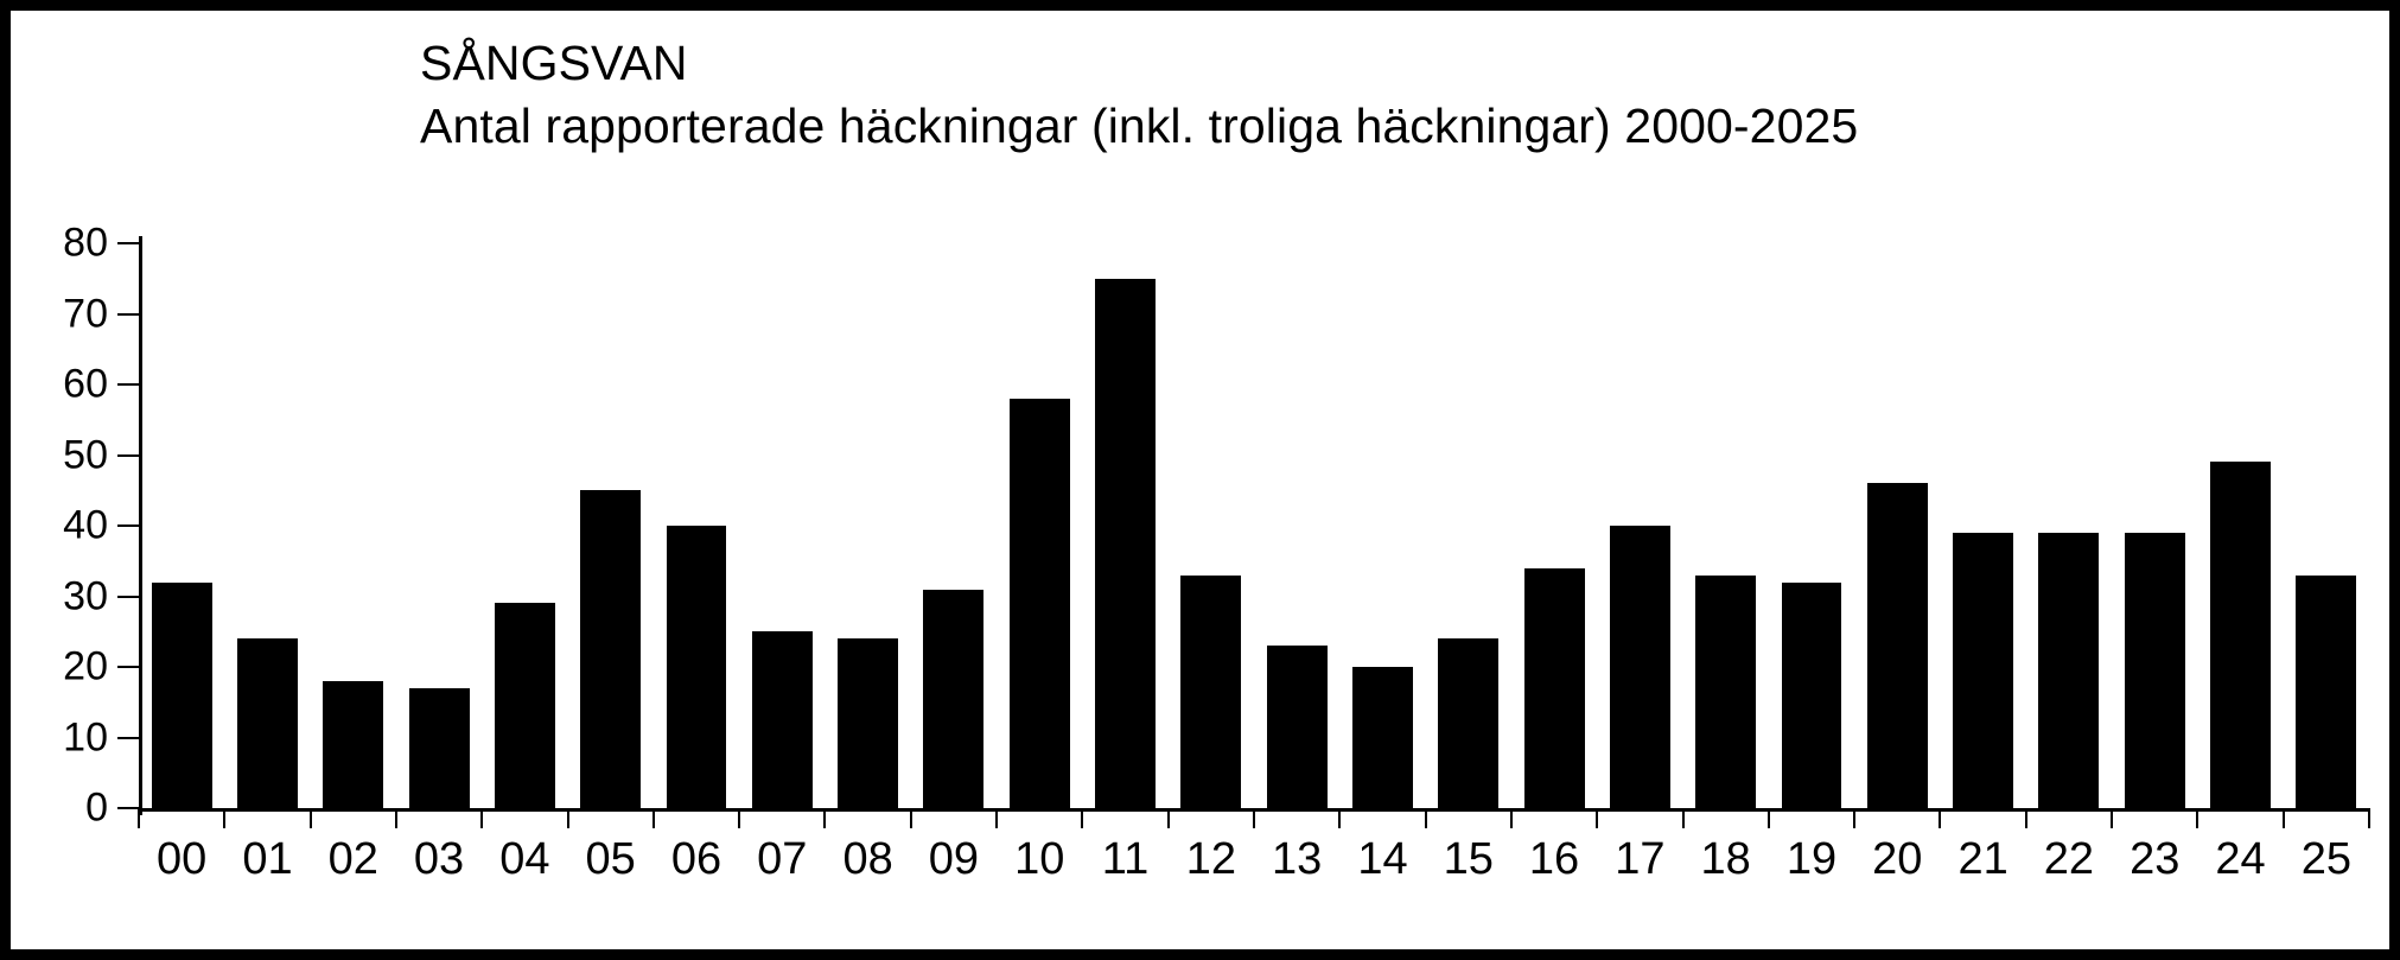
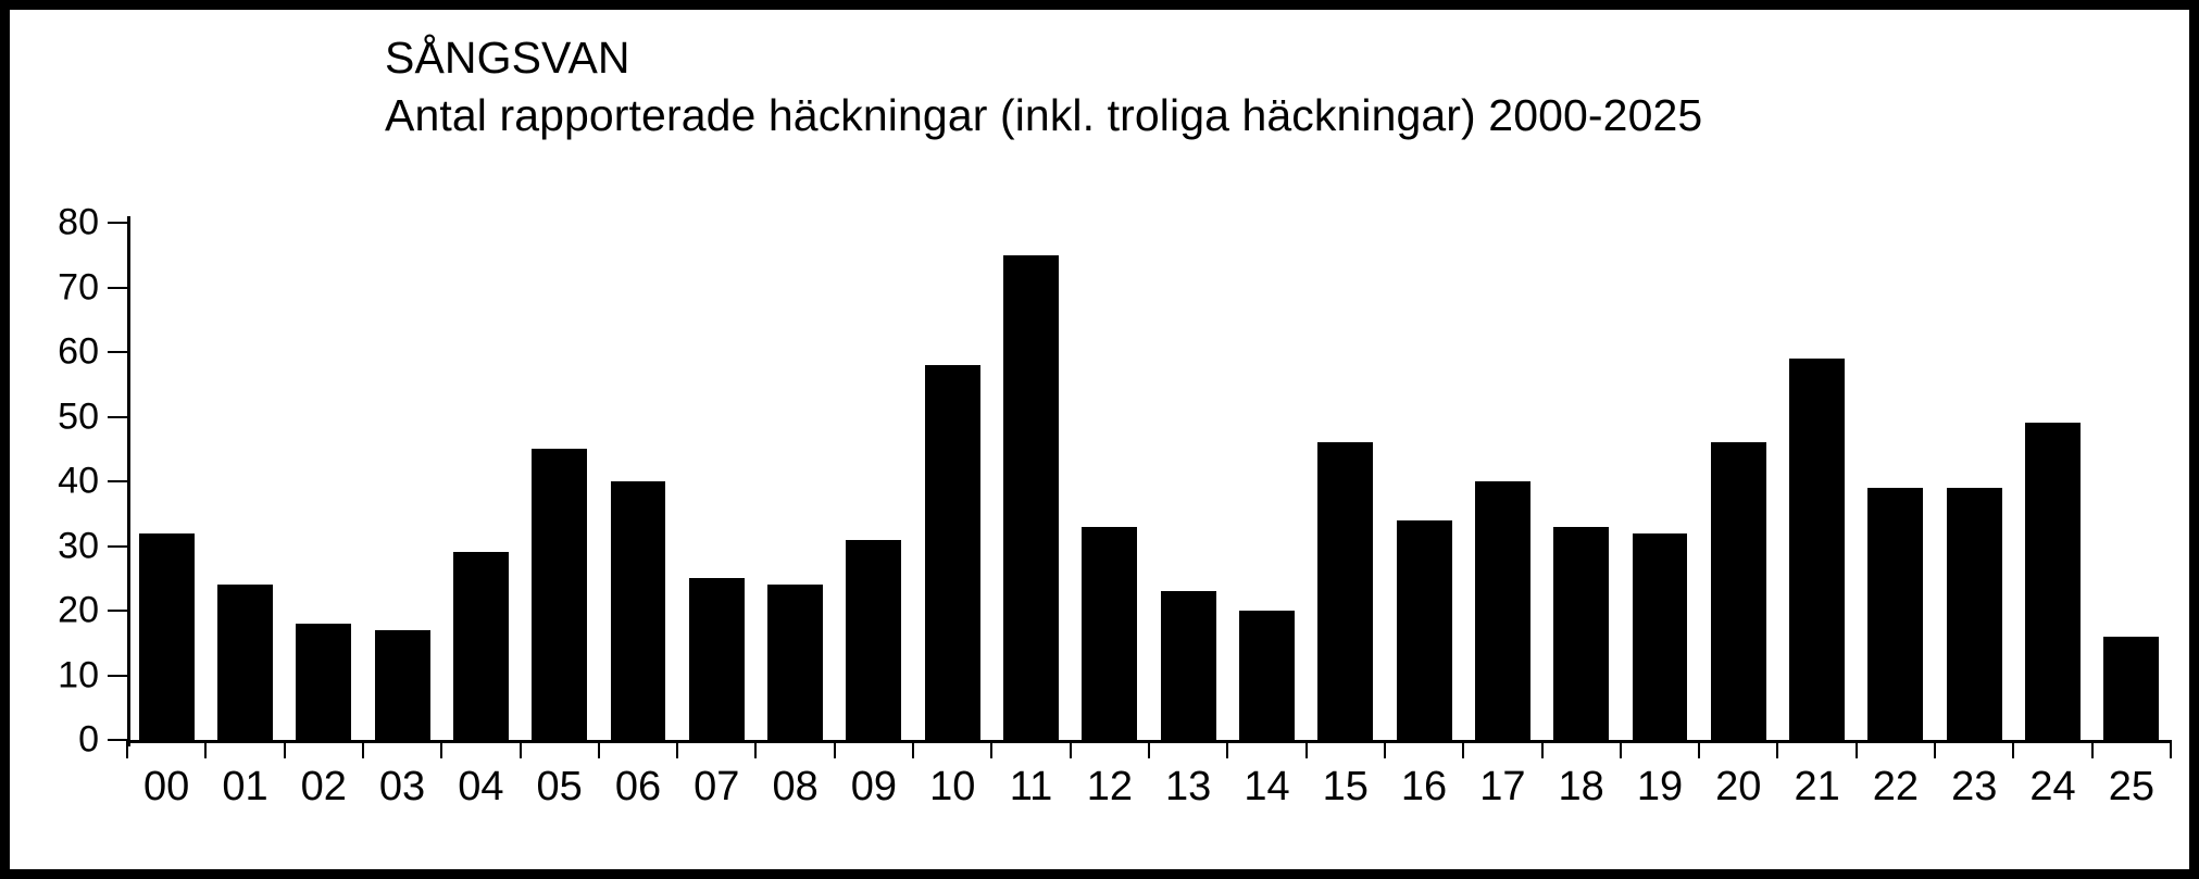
15: 24 -> 46
21: 39 -> 59
25: 33 -> 16
